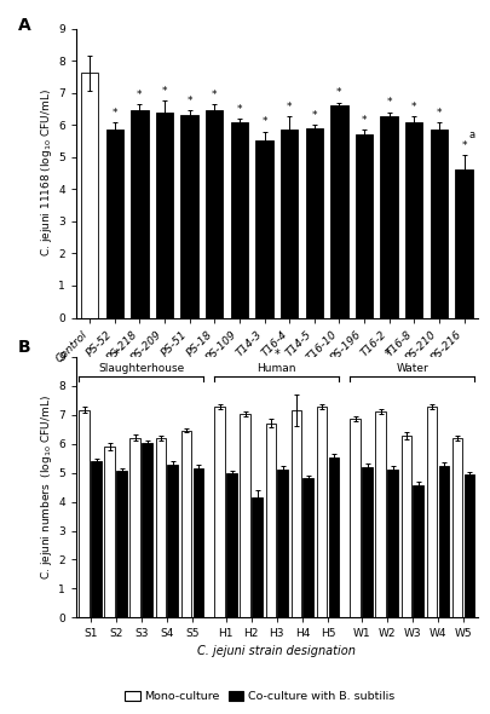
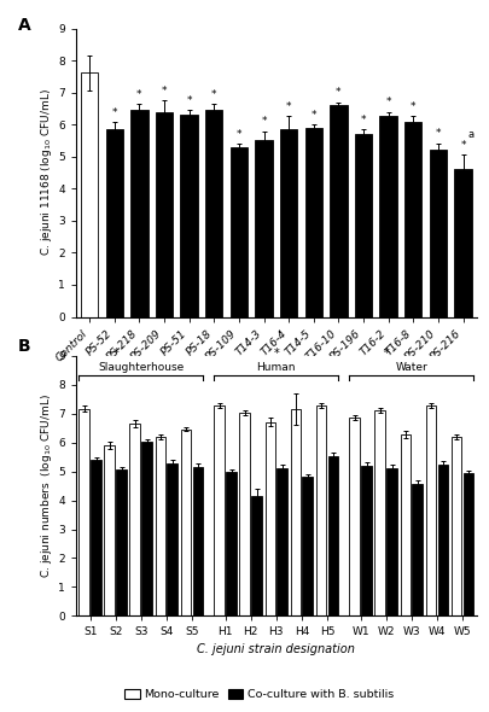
PS-109: 6.08 -> 5.30
PS-210: 5.87 -> 5.20
Mono-culture/S3: 6.22 -> 6.65
